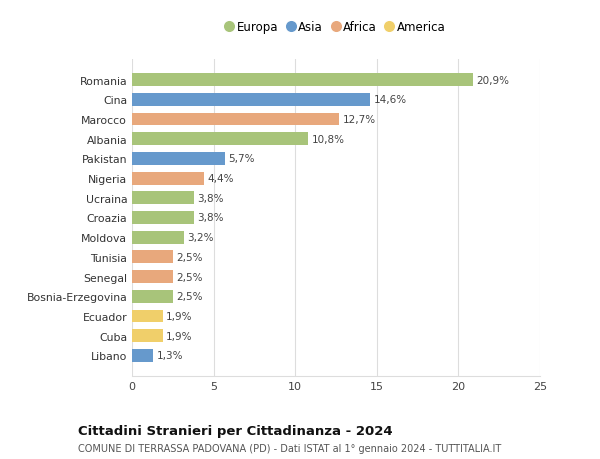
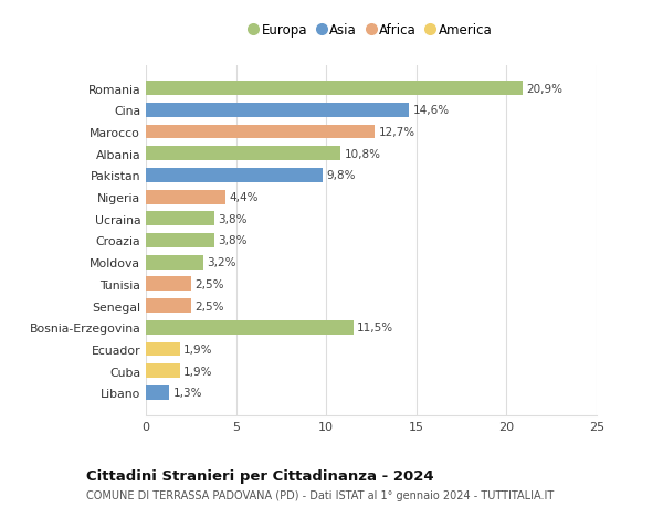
Pakistan: 5,7% -> 9,8%
Bosnia-Erzegovina: 2,5% -> 11,5%
